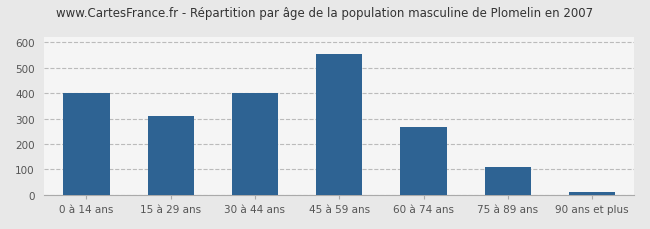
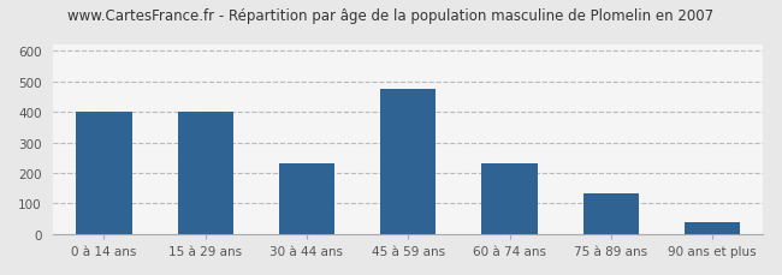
15 à 29 ans: 310 -> 400
30 à 44 ans: 400 -> 230
45 à 59 ans: 553 -> 475
60 à 74 ans: 268 -> 230
75 à 89 ans: 110 -> 135
90 ans et plus: 10 -> 40
